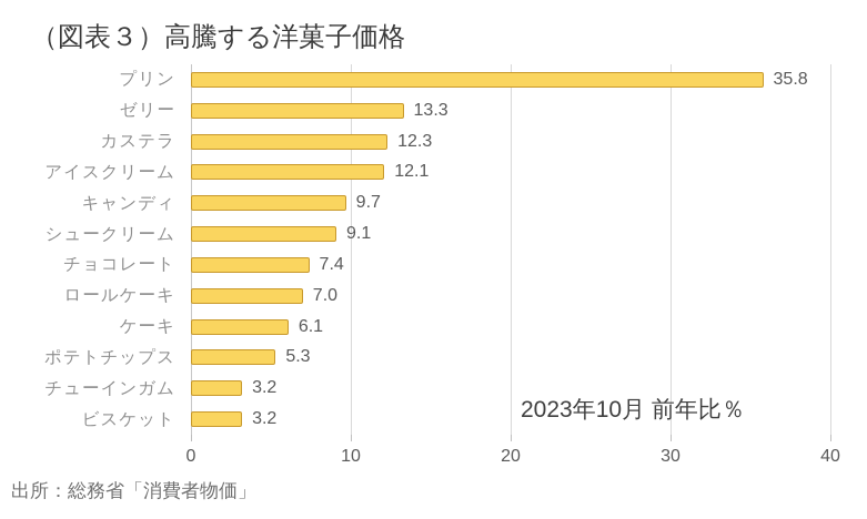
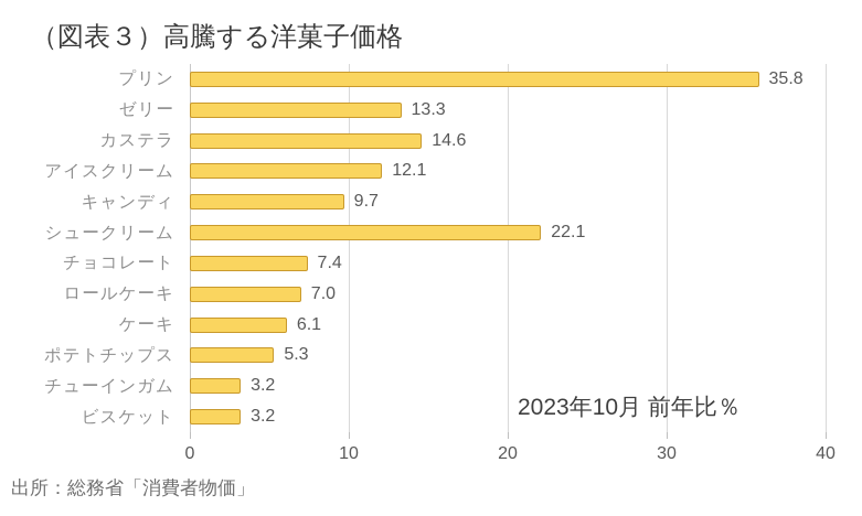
カステラ: 12.3 -> 14.6
シュークリーム: 9.1 -> 22.1
